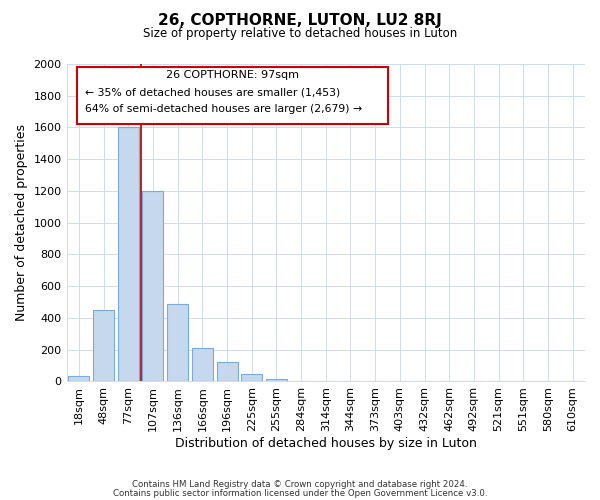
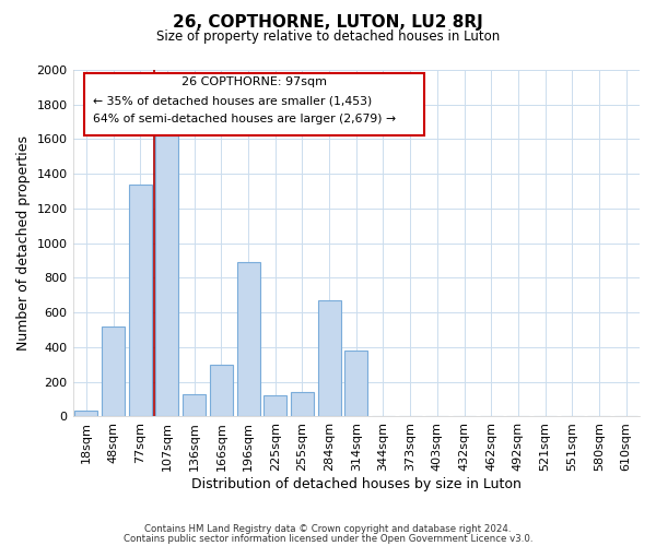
48sqm: 450 -> 520
77sqm: 1600 -> 1340
107sqm: 1200 -> 1620
136sqm: 490 -> 130
166sqm: 210 -> 300
196sqm: 120 -> 890
225sqm: 40 -> 120
255sqm: 20 -> 140
284sqm: 0 -> 670
314sqm: 0 -> 380
